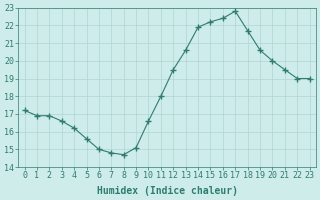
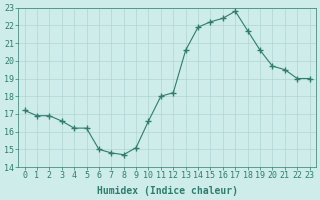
5: 15.6 -> 16.2
12: 19.5 -> 18.2
20: 20.0 -> 19.7
